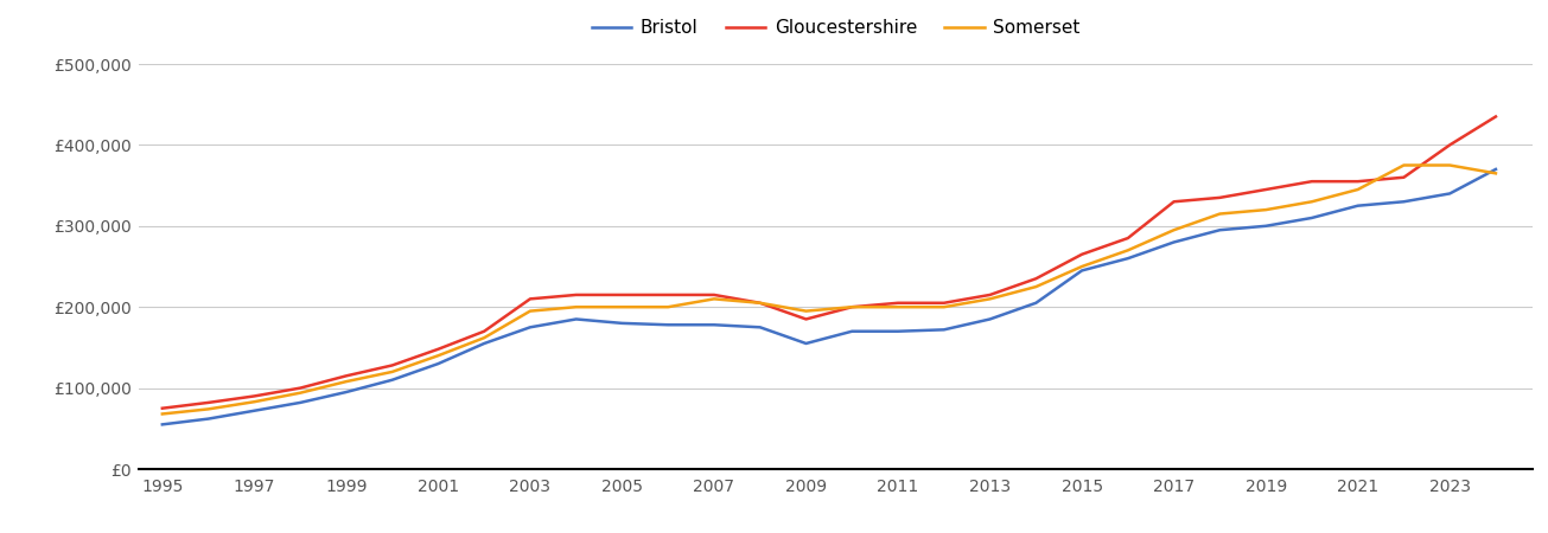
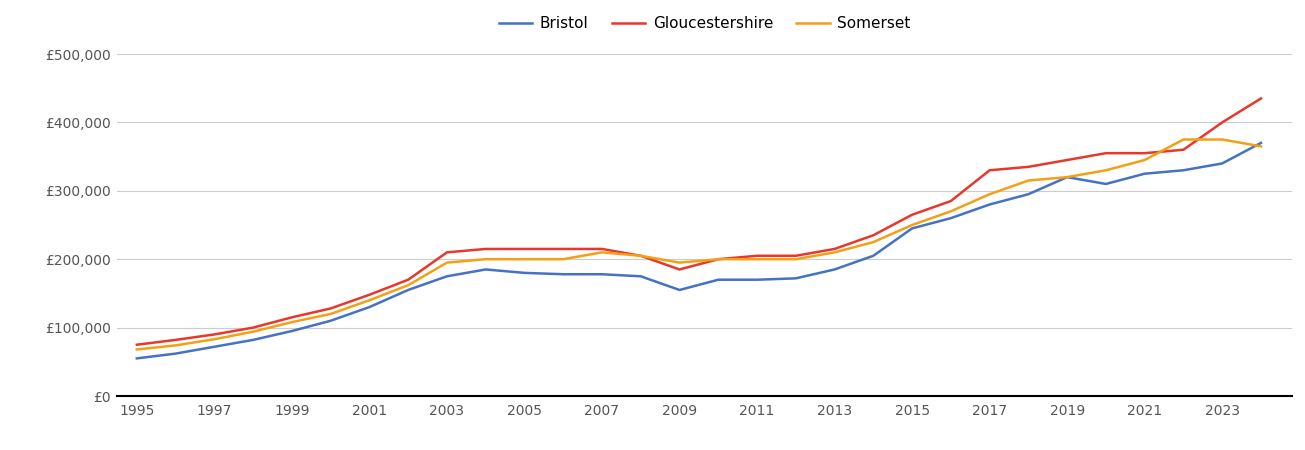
Bristol/2019: £300,000 -> £320,000
